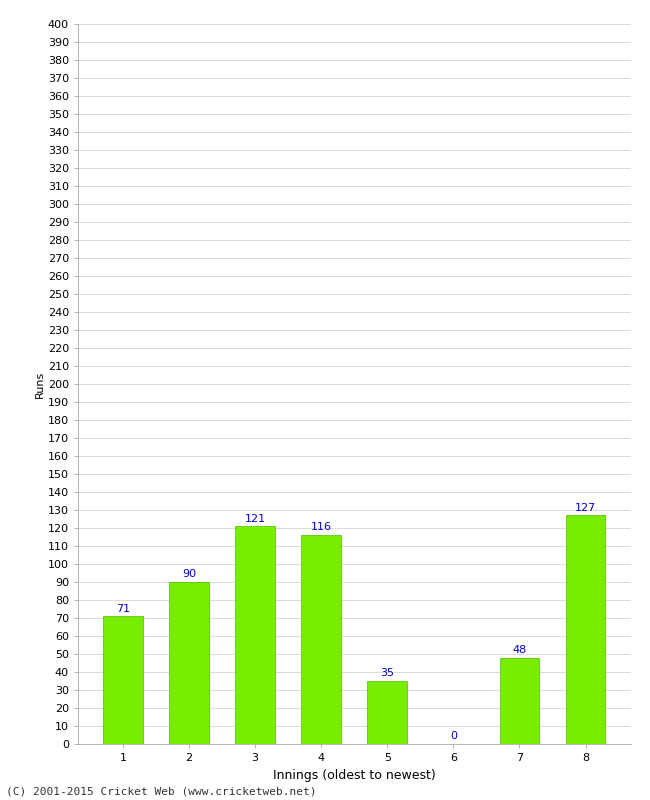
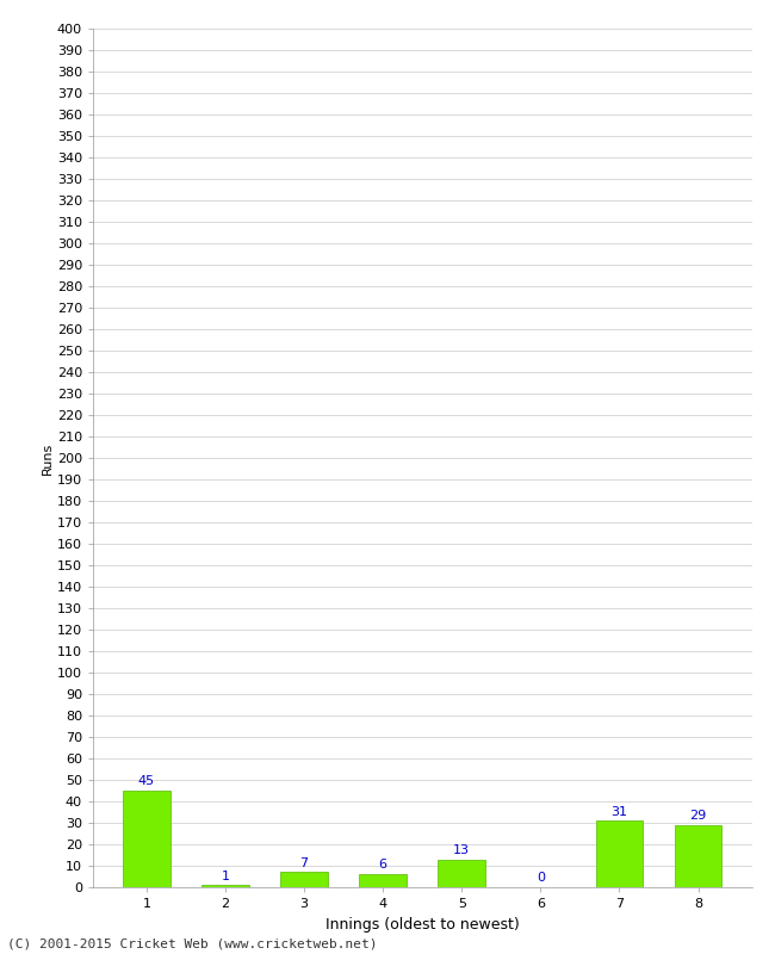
1: 71 -> 45
2: 90 -> 1
3: 121 -> 7
4: 116 -> 6
5: 35 -> 13
7: 48 -> 31
8: 127 -> 29
